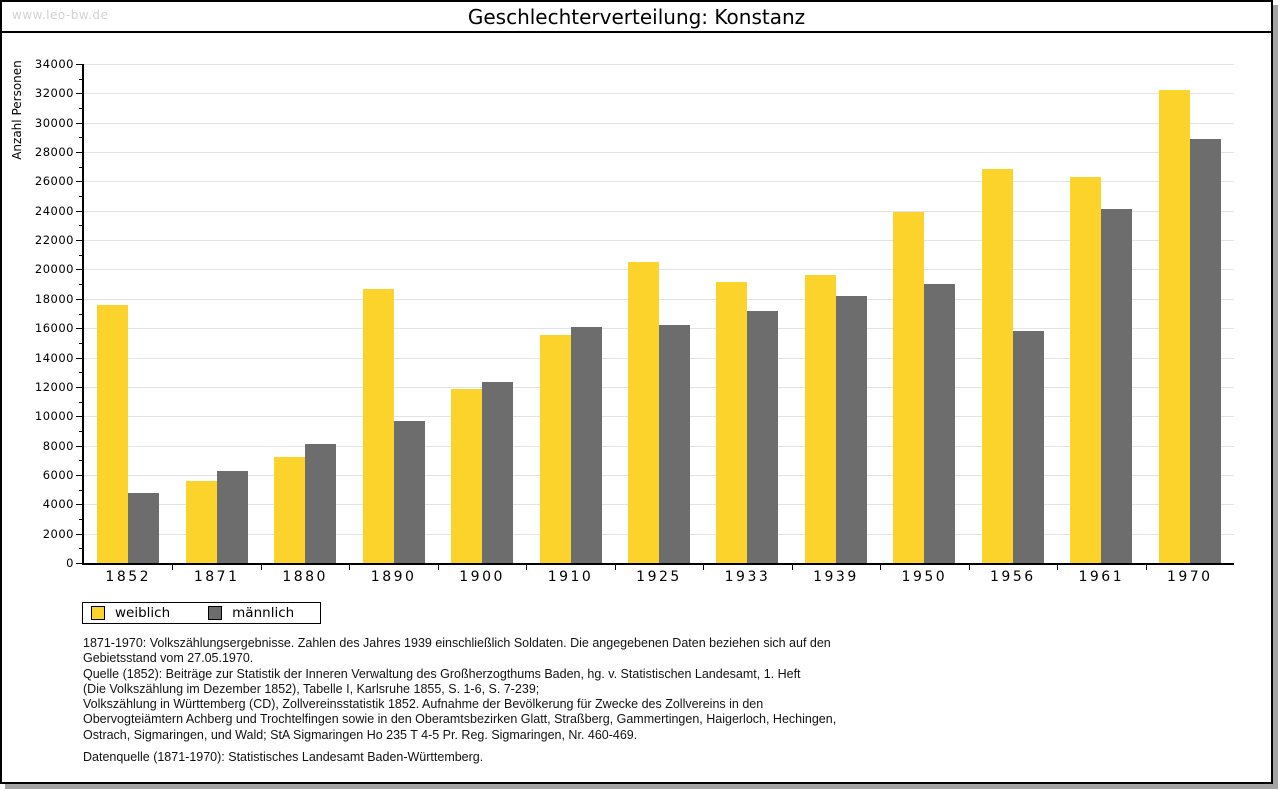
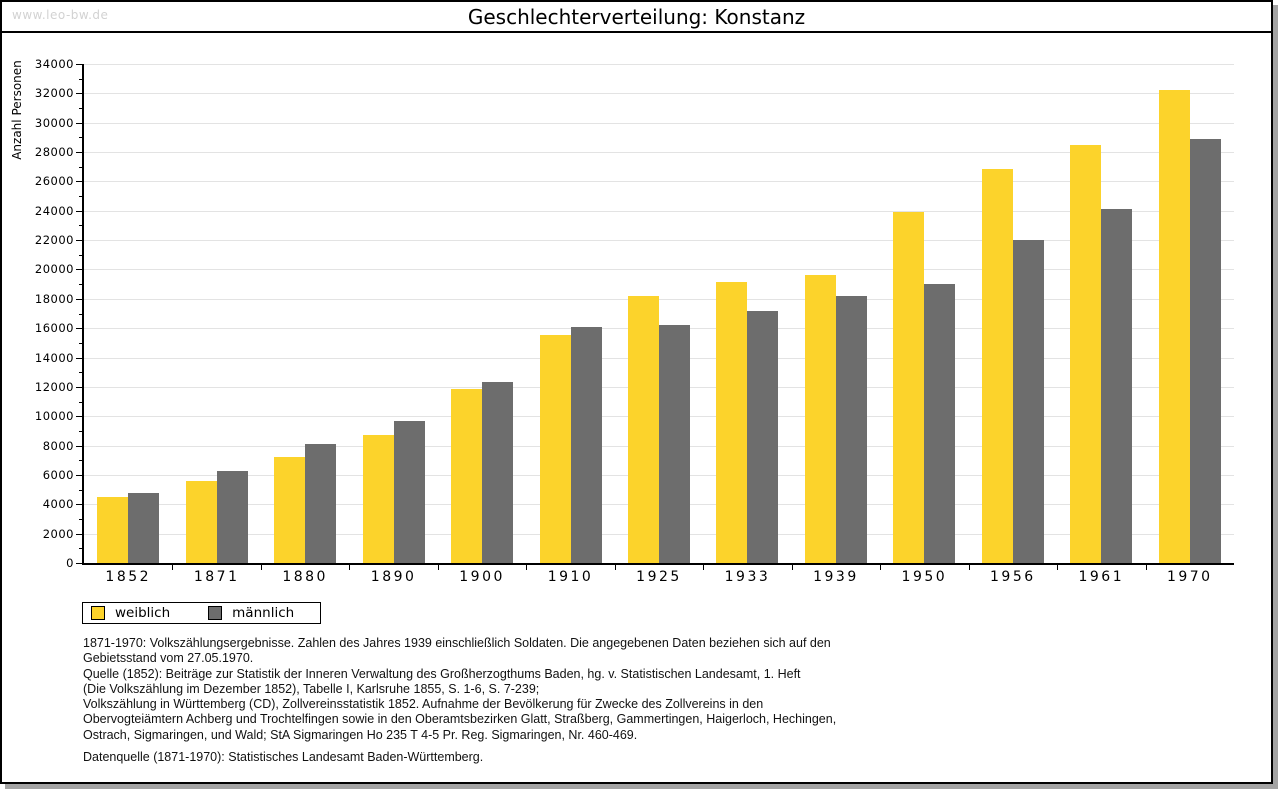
weiblich/1852: 17600 -> 4500
weiblich/1890: 18700 -> 8800
weiblich/1925: 20500 -> 18200
männlich/1956: 15800 -> 22000
weiblich/1961: 26300 -> 28400
